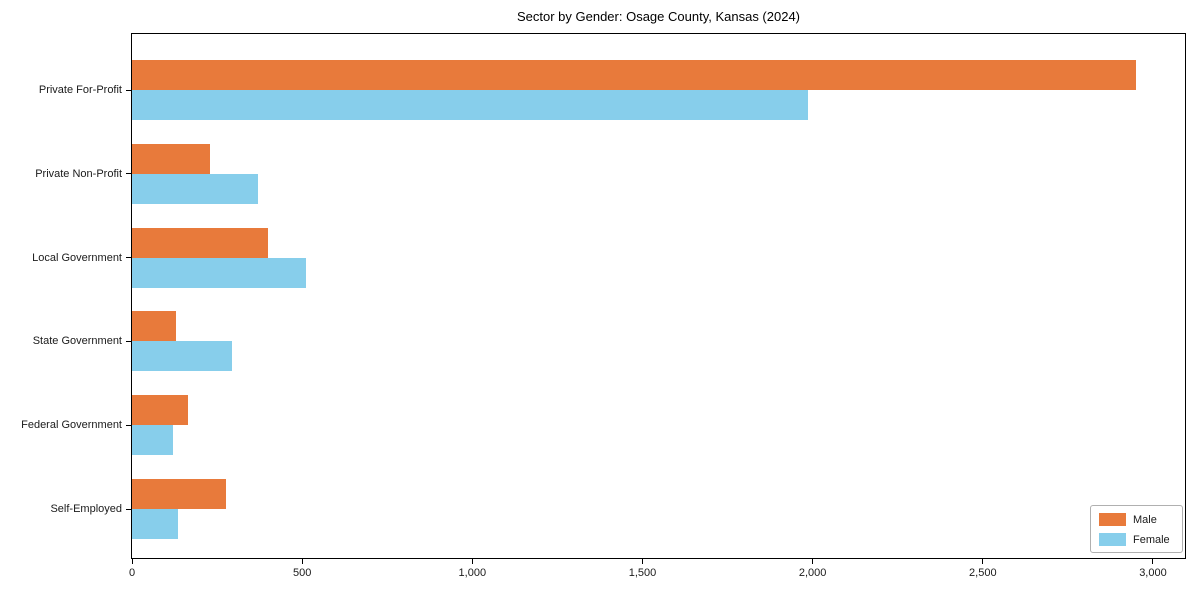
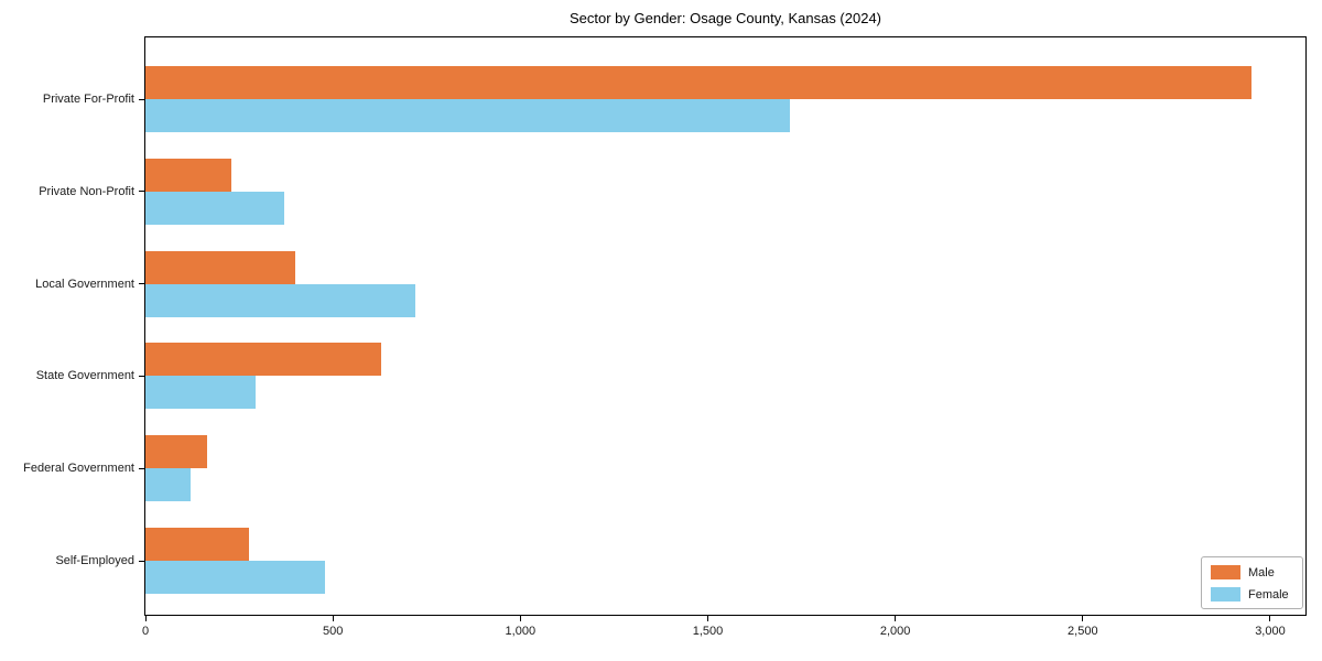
Female/Private For-Profit: 1980 -> 1720
Female/Local Government: 510 -> 720
Male/State Government: 130 -> 630
Female/Self-Employed: 140 -> 480
